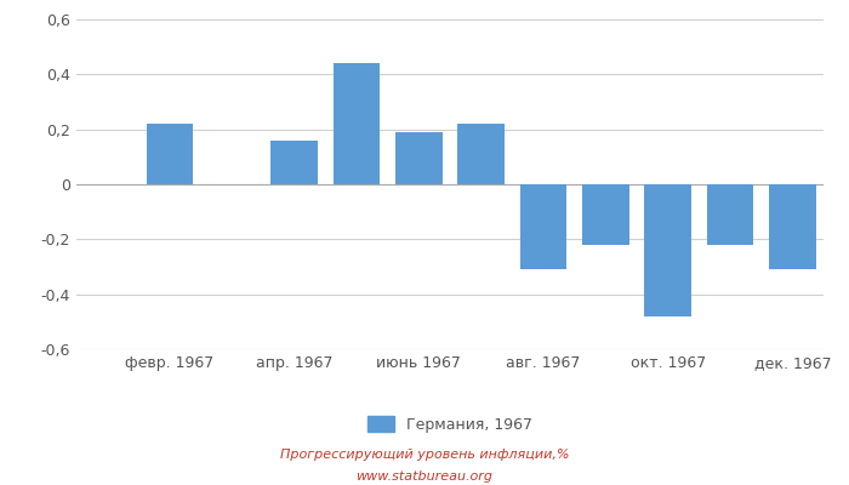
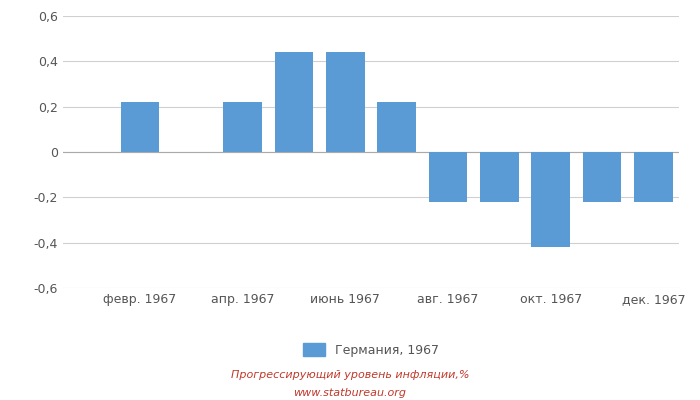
апр. 1967: 0,16 -> 0,22
июнь 1967: 0,19 -> 0,44
авг. 1967: -0,31 -> -0,22
окт. 1967: -0,48 -> -0,42
дек. 1967: -0,31 -> -0,22
